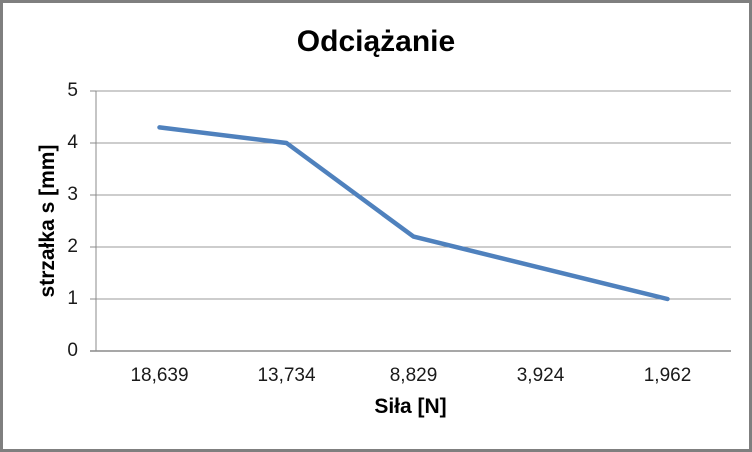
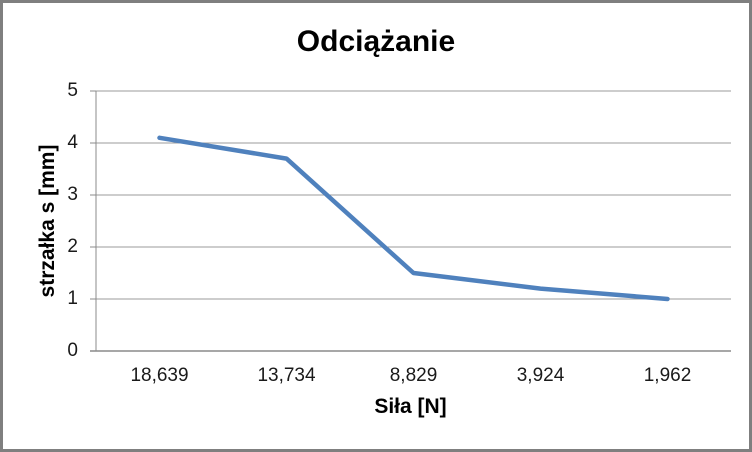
18,639: 4.3 -> 4.1
13,734: 4.0 -> 3.7
8,829: 2.2 -> 1.5
3,924: 1.6 -> 1.2
